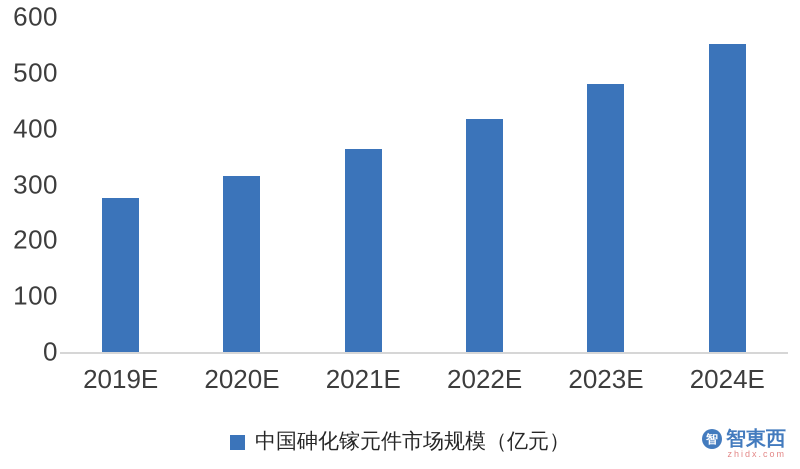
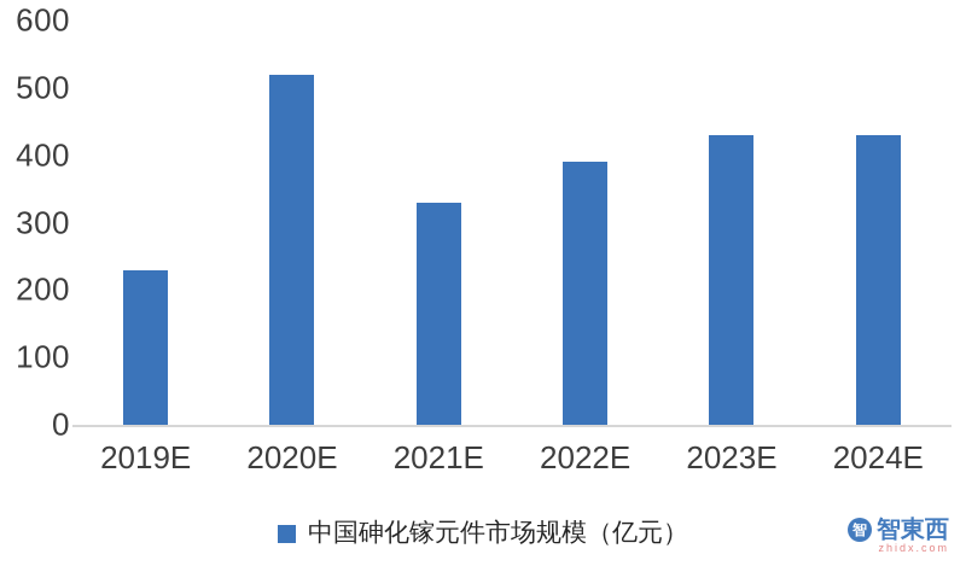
2019E: 280 -> 230
2020E: 320 -> 520
2021E: 360 -> 330
2022E: 420 -> 390
2023E: 480 -> 430
2024E: 550 -> 430
